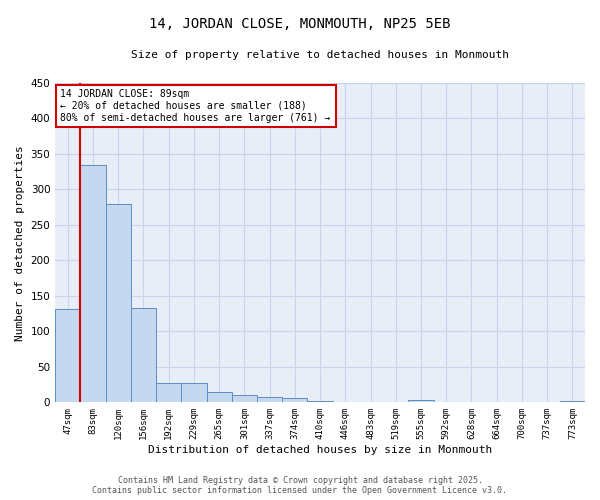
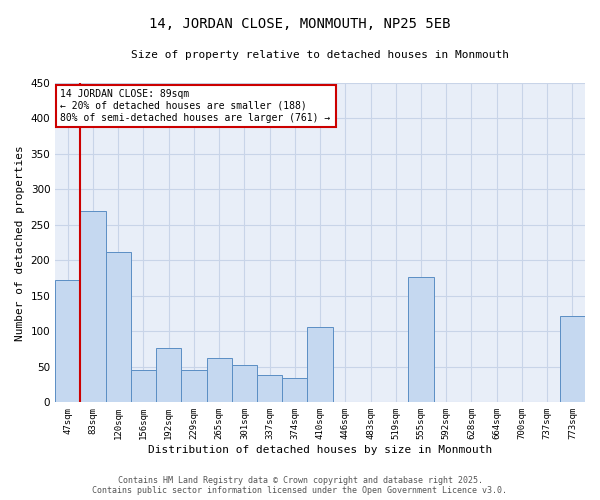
47sqm: 131 -> 172
83sqm: 335 -> 270
120sqm: 280 -> 212
156sqm: 133 -> 46
192sqm: 27 -> 76
229sqm: 27 -> 46
265sqm: 15 -> 62
301sqm: 10 -> 52
337sqm: 7 -> 38
374sqm: 6 -> 34
410sqm: 2 -> 106
555sqm: 3 -> 176
773sqm: 2 -> 122
